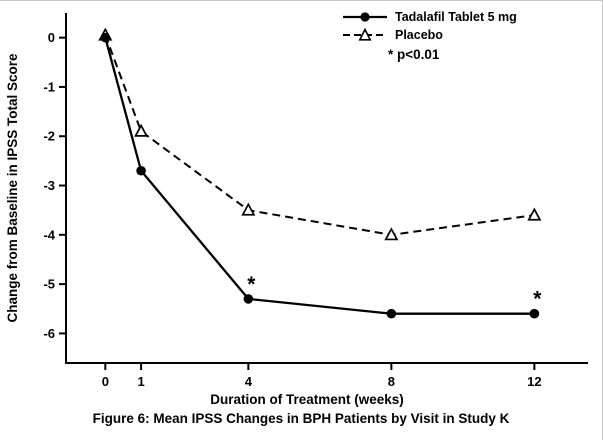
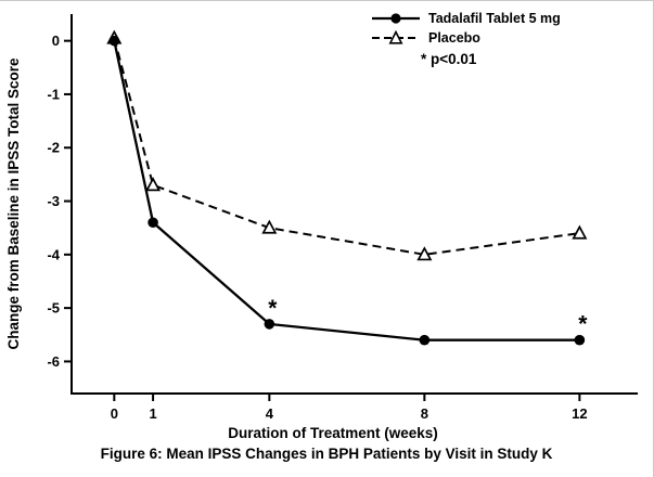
Tadalafil Tablet 5 mg/1: -2.7 -> -3.4
Placebo/1: -1.9 -> -2.7
